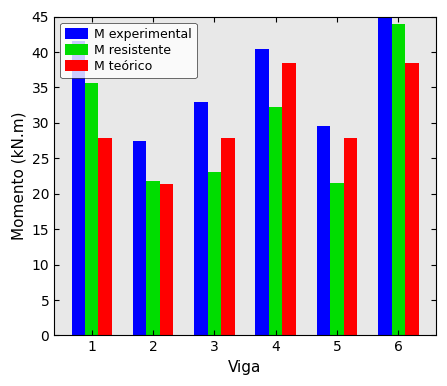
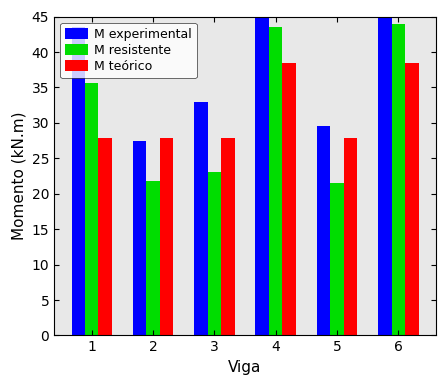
M experimental/1: 41.6 -> 43.5
M teórico/2: 21.4 -> 27.8
M experimental/4: 40.4 -> 45.0
M resistente/4: 32.2 -> 43.5
